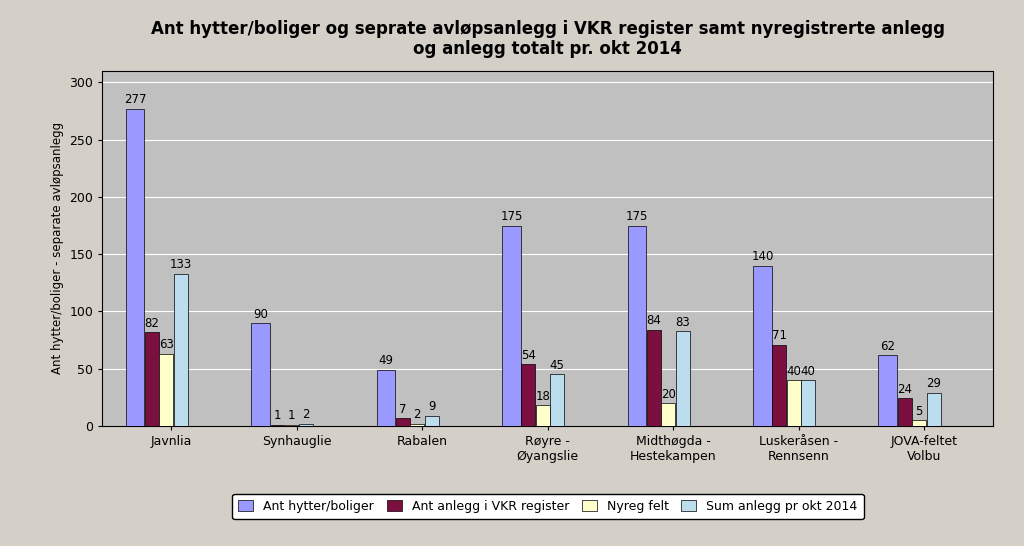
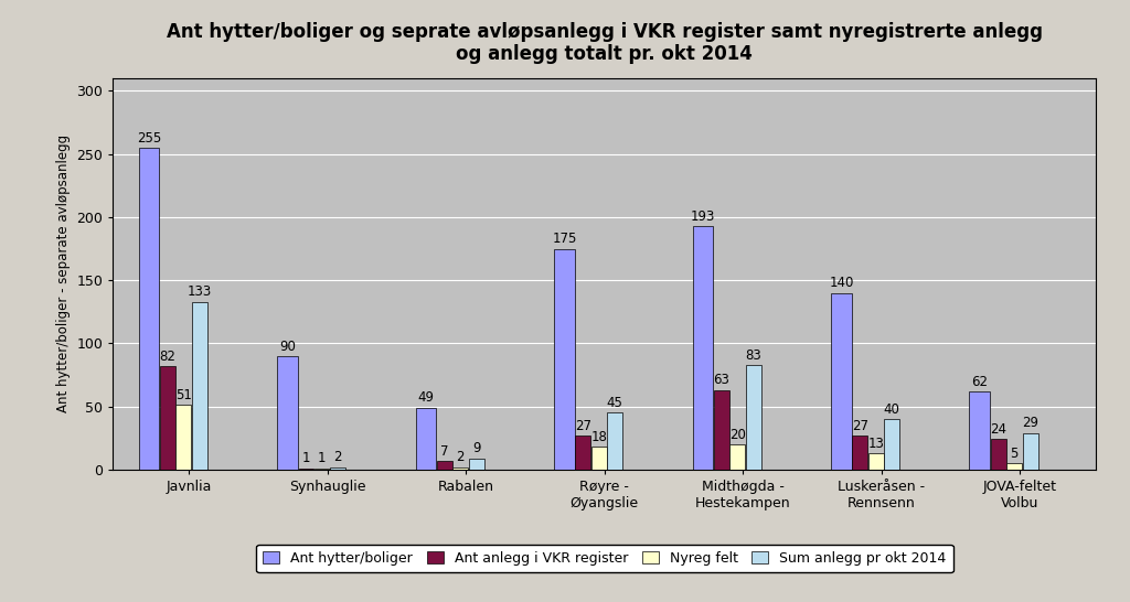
Ant hytter/boliger/Javnlia: 277 -> 255
Nyreg felt/Javnlia: 63 -> 51
Ant anlegg i VKR register/Røyre - Øyangslie: 54 -> 27
Ant hytter/boliger/Midthøgda - Hestekampen: 175 -> 193
Ant anlegg i VKR register/Midthøgda - Hestekampen: 84 -> 63
Ant anlegg i VKR register/Luskeråsen - Rennsenn: 71 -> 27
Nyreg felt/Luskeråsen - Rennsenn: 40 -> 13
